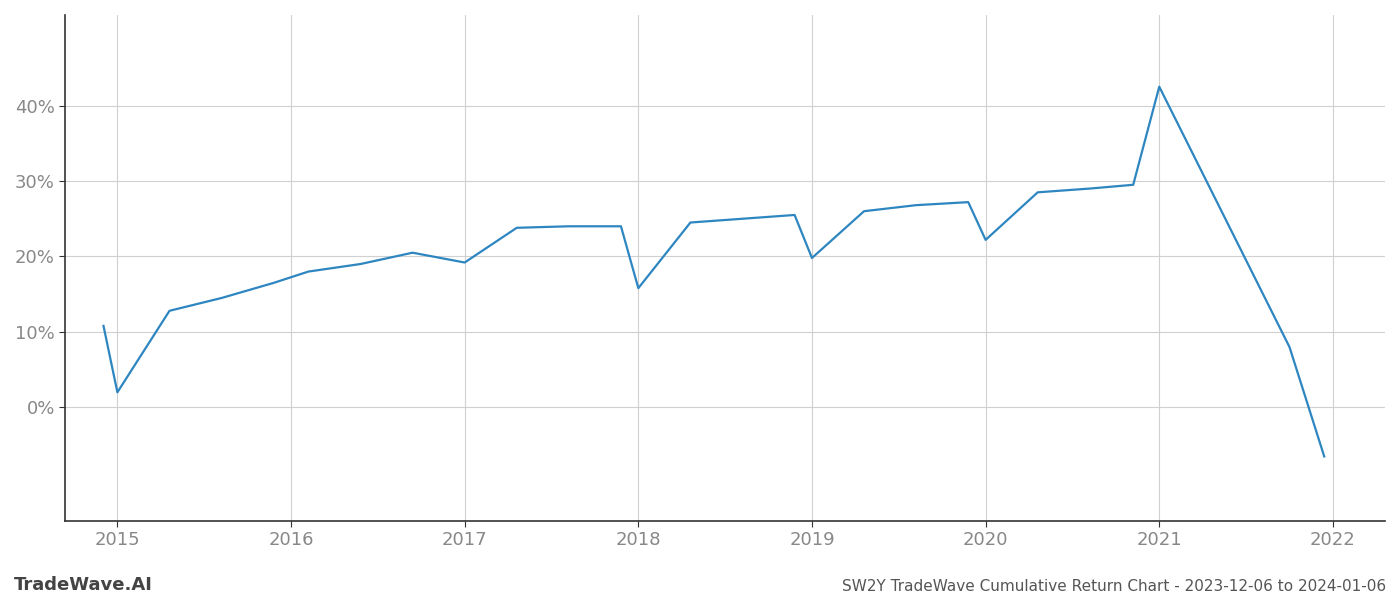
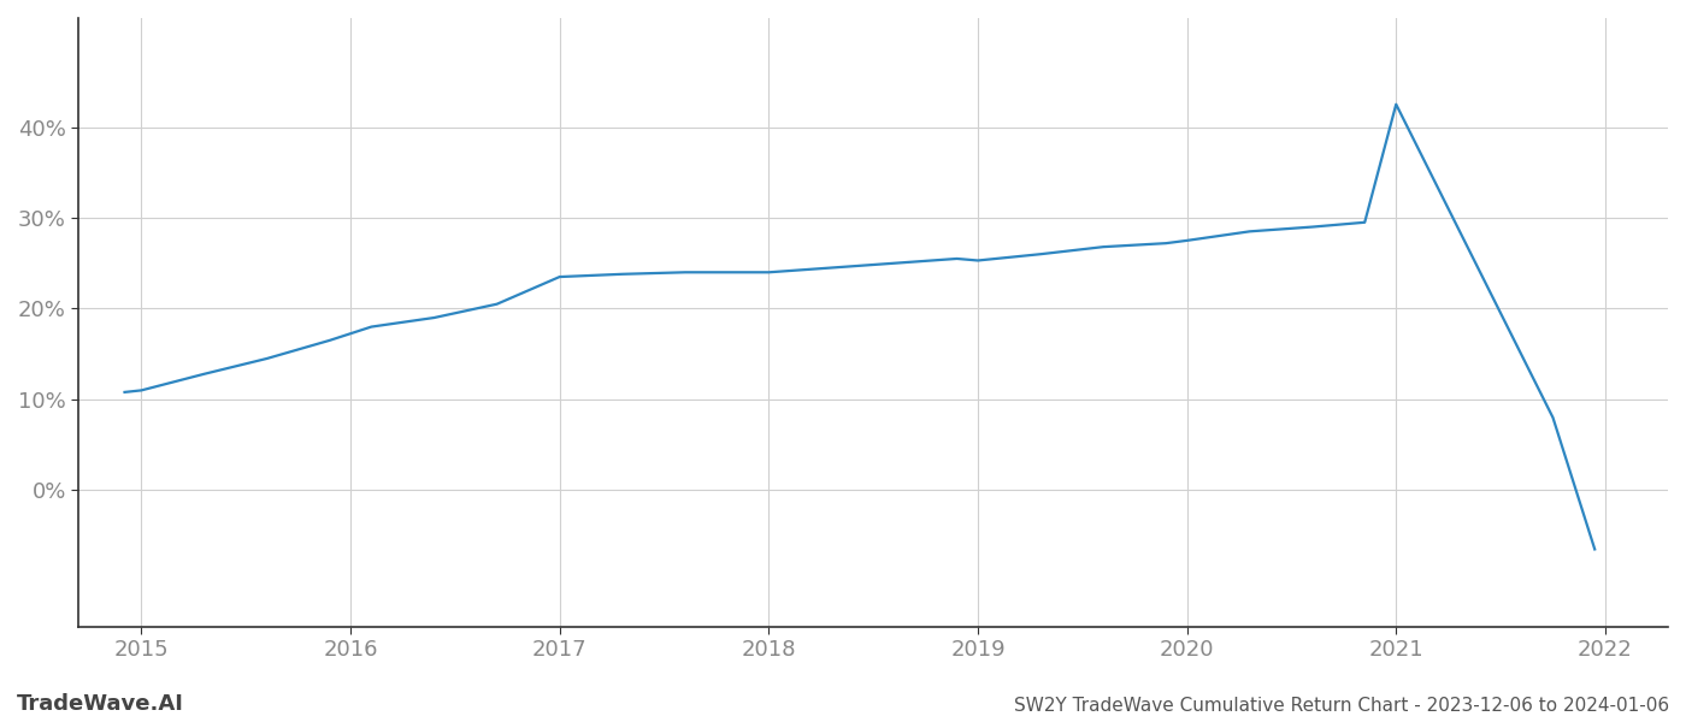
2015: 2.0% -> 11.0%
2017: 19.2% -> 23.5%
2018: 15.8% -> 24.0%
2019: 19.8% -> 25.3%
2020: 22.2% -> 27.5%
